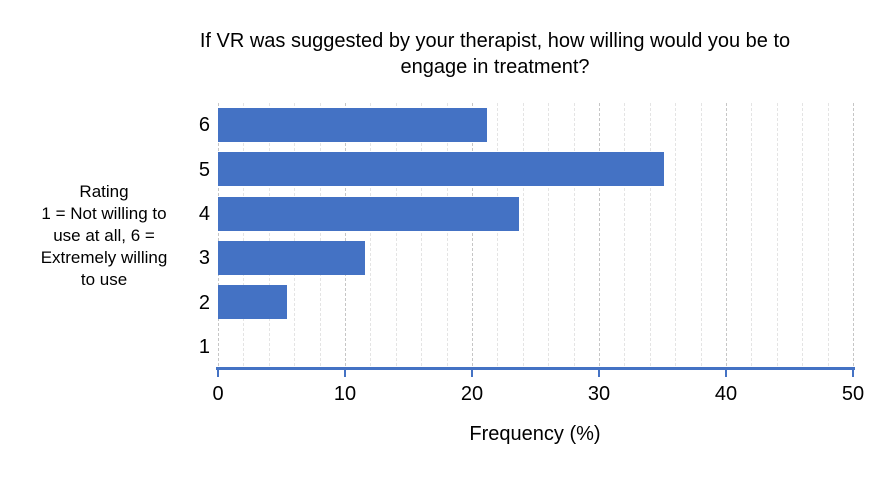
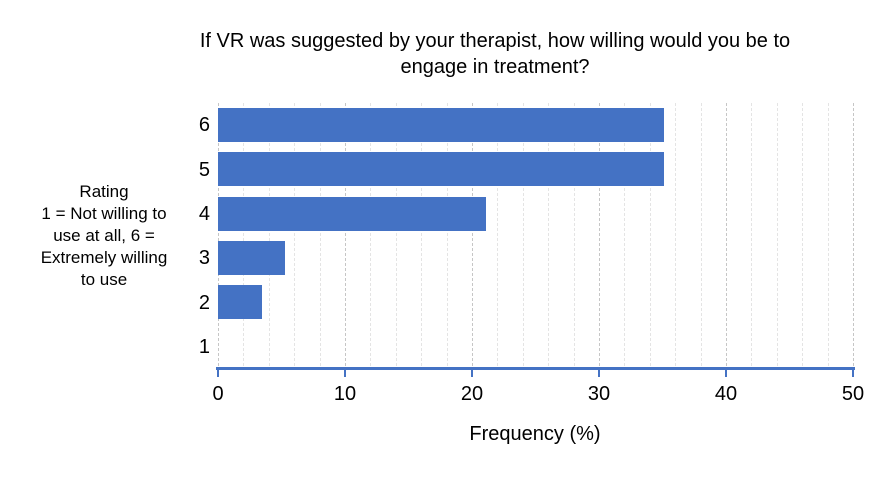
6: 21.2 -> 35.1
4: 23.7 -> 21.1
3: 11.6 -> 5.3
2: 5.4 -> 3.5
